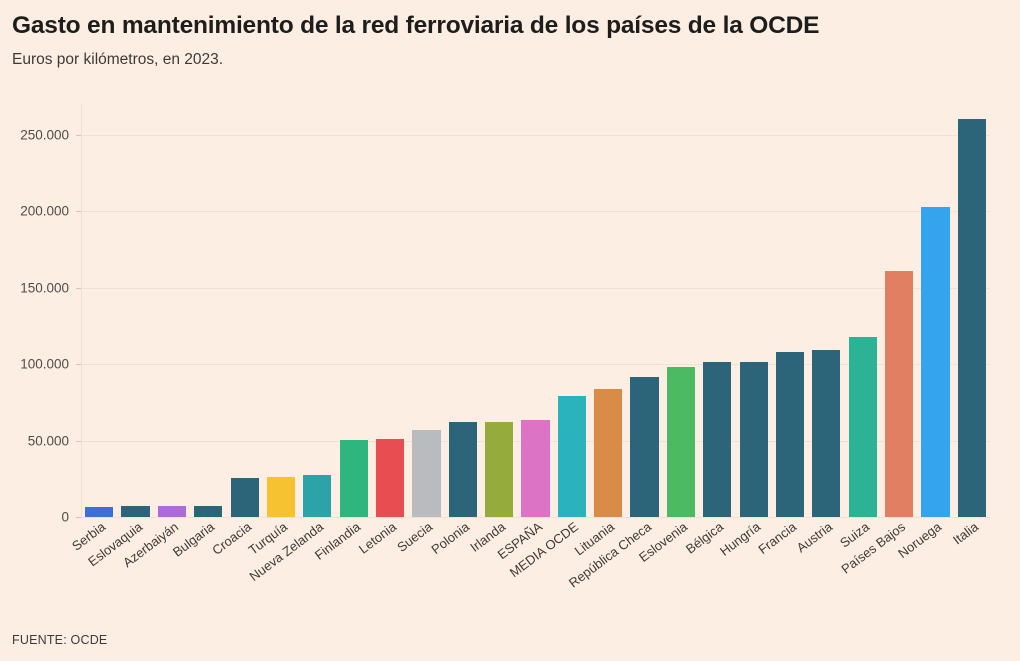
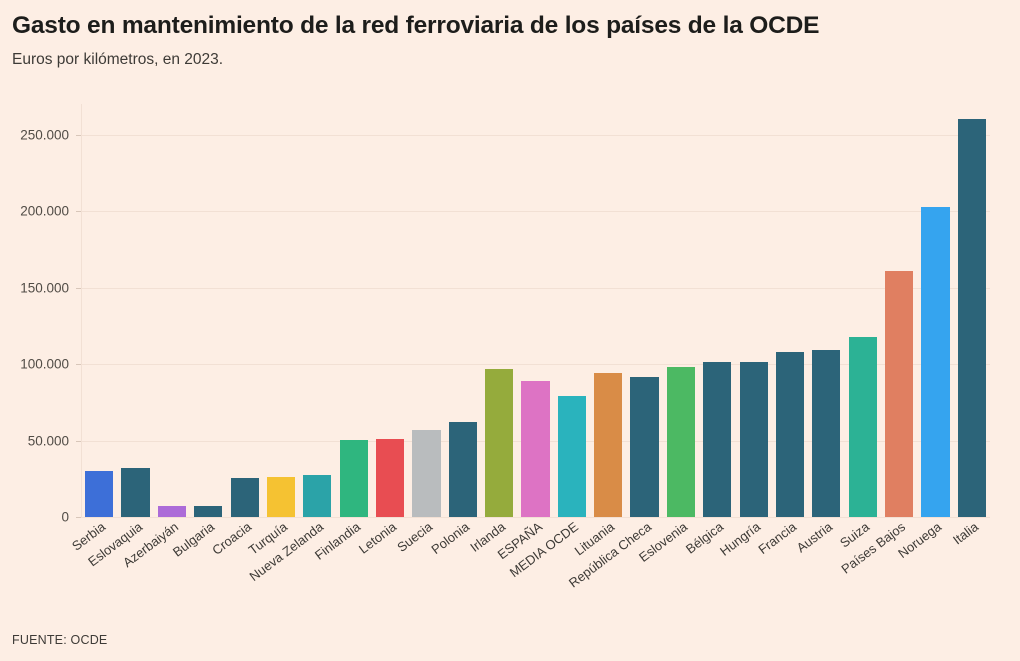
Serbia: 6000 -> 30000
Eslovaquia: 7000 -> 32000
Irlanda: 62000 -> 97000
ESPAÑA: 64000 -> 89000
Lituania: 84000 -> 94000
